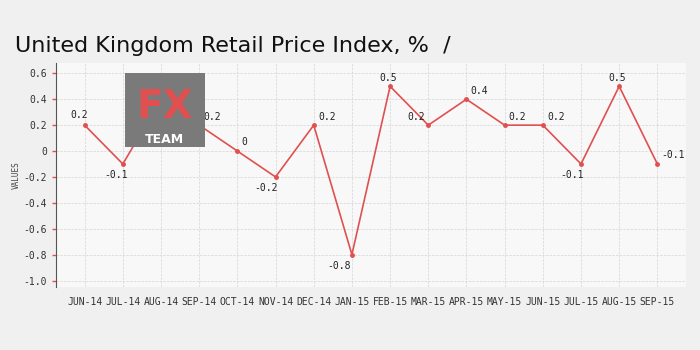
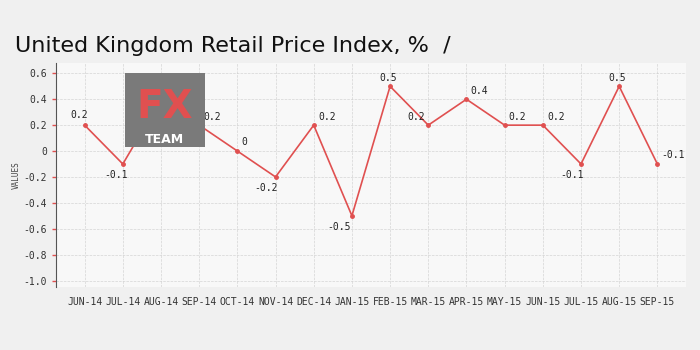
JAN-15: -0.8 -> -0.5
